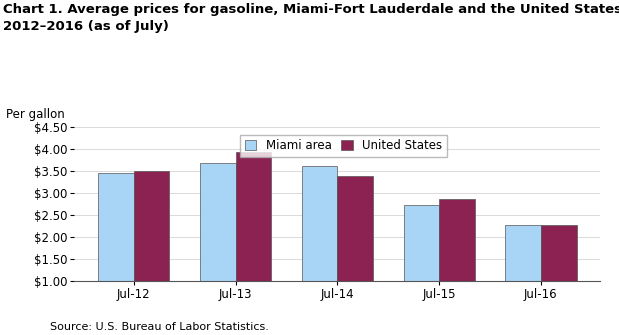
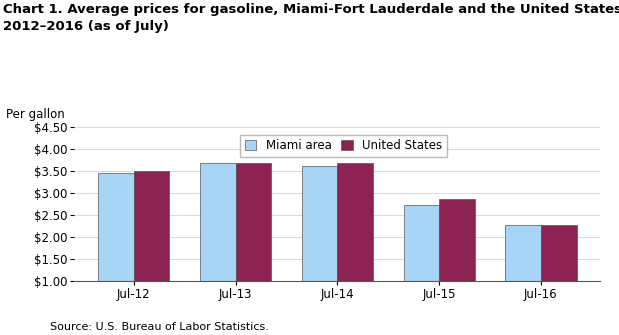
United States/Jul-13: $3.95 -> $3.68
United States/Jul-14: $3.40 -> $3.69
